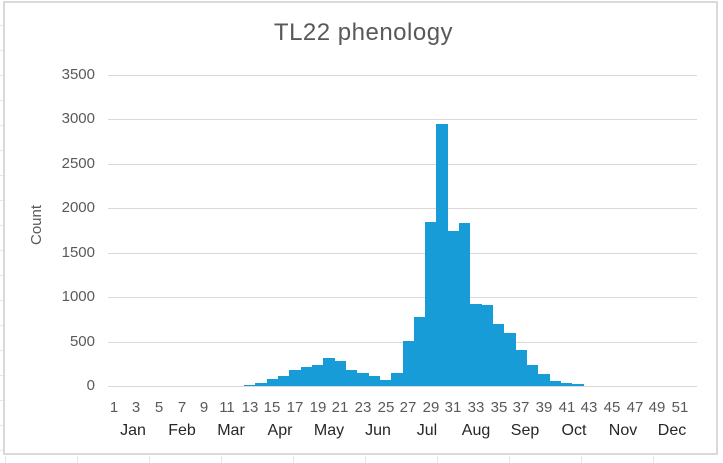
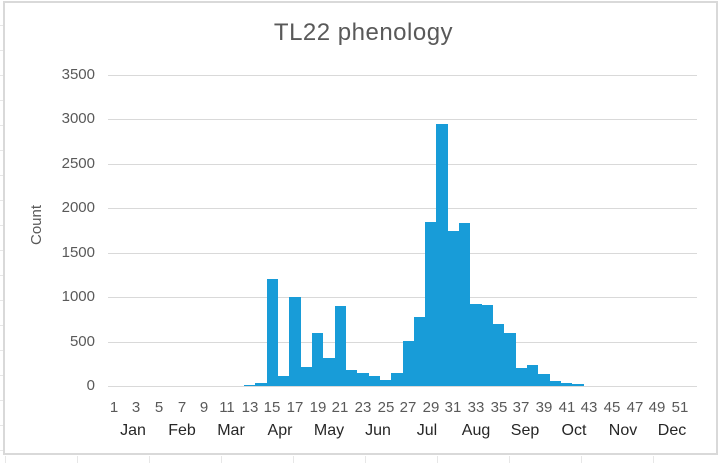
15: 100 -> 1200
17: 200 -> 1000
19: 200 -> 600
21: 300 -> 900
37: 400 -> 200
